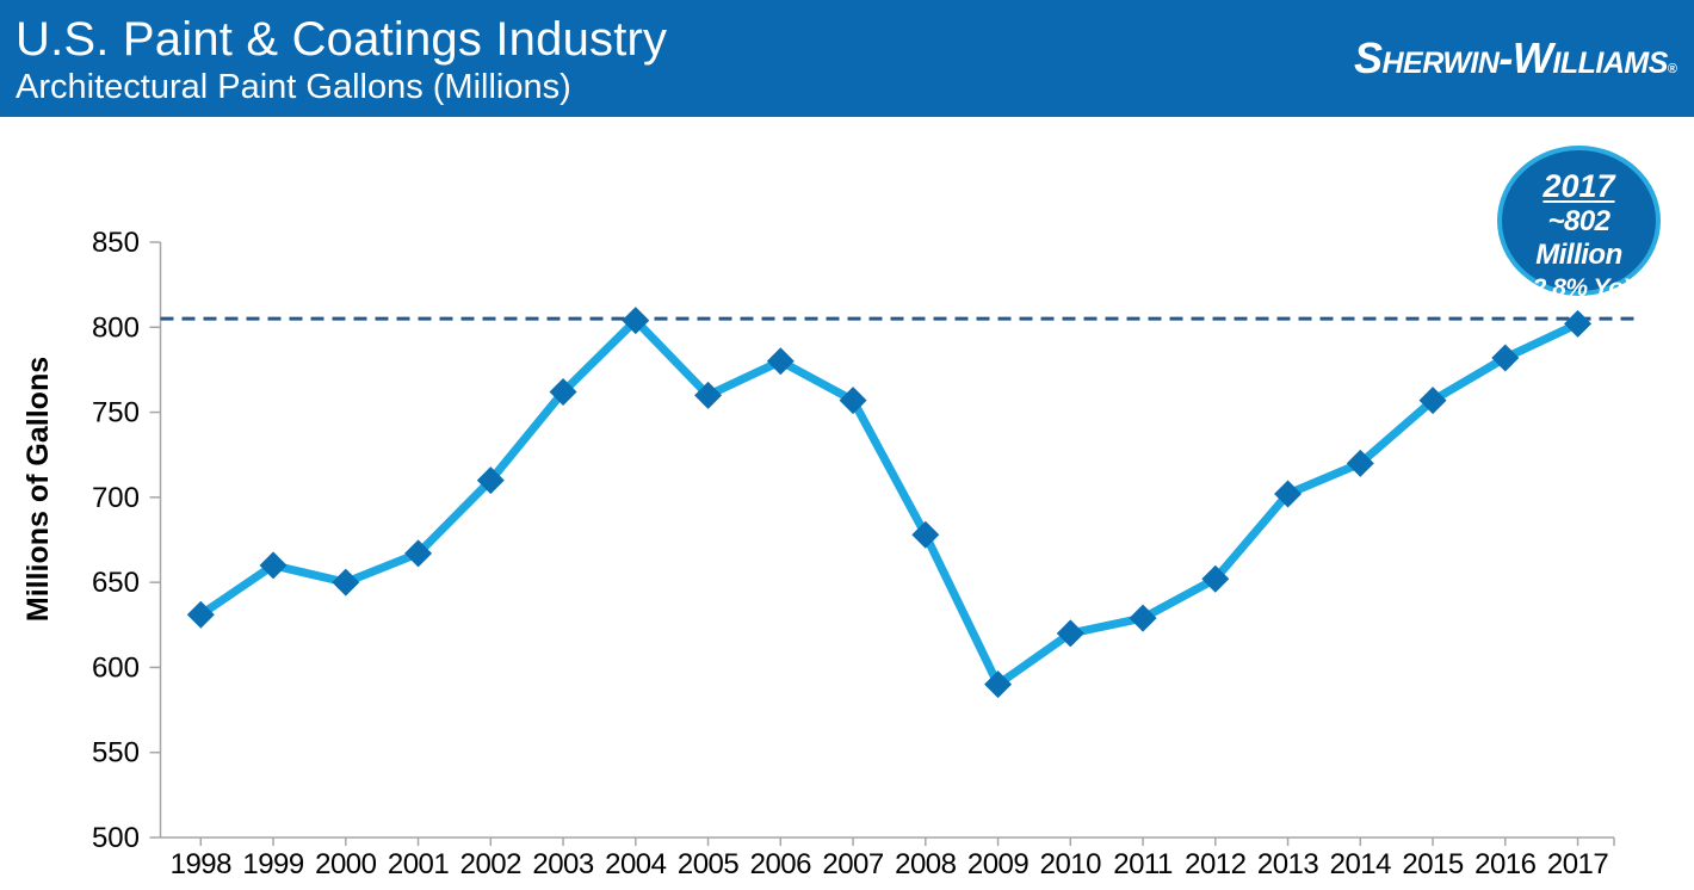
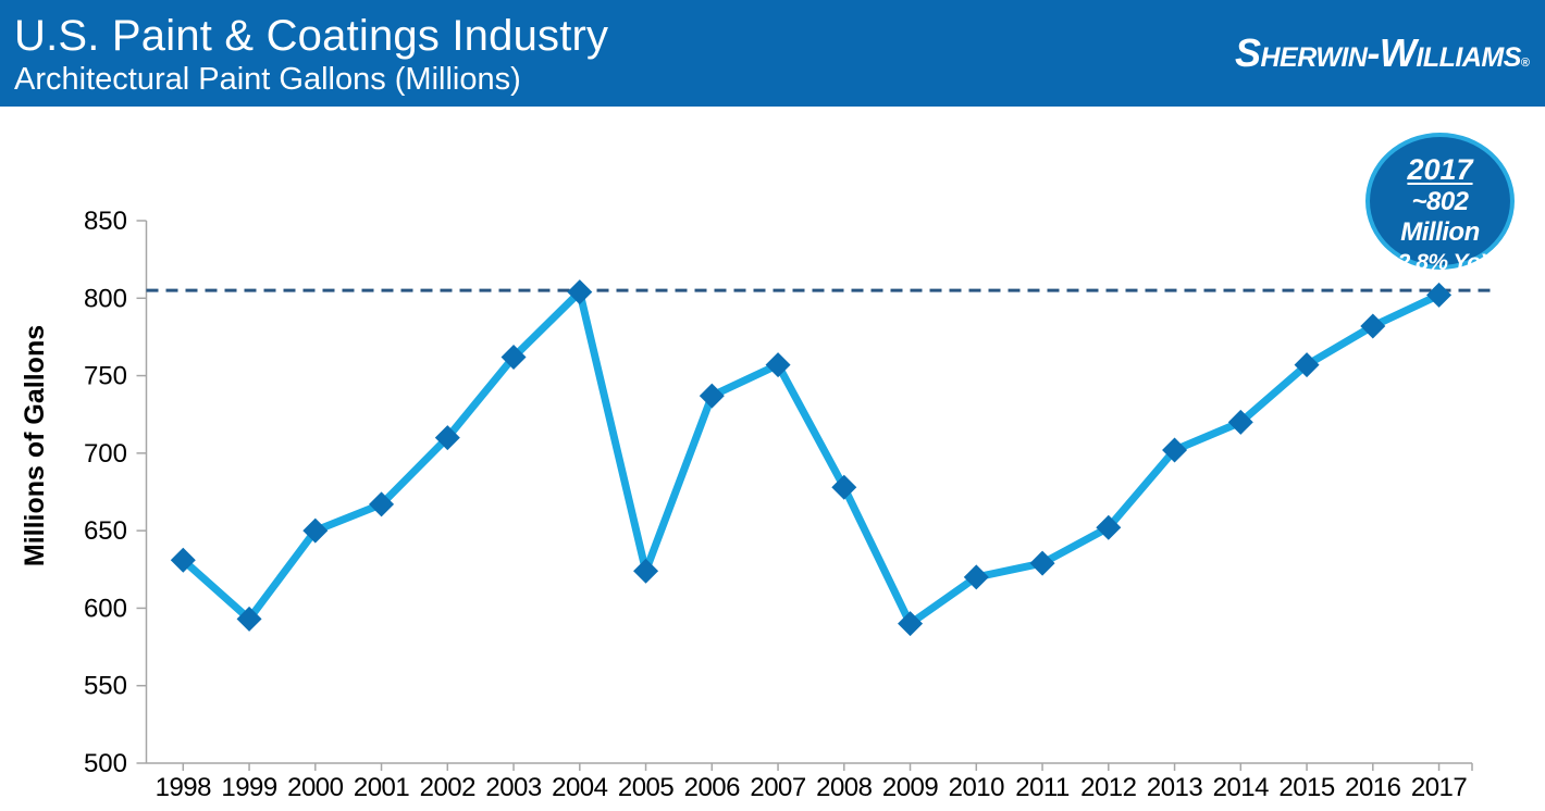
1999: 660 -> 593
2005: 760 -> 624
2006: 780 -> 737
